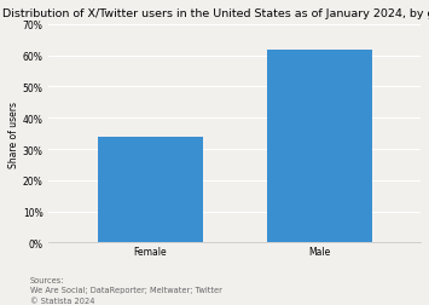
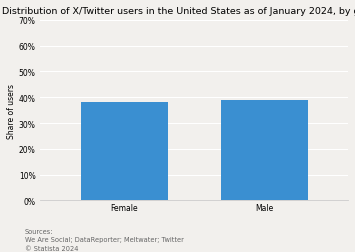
Female: 34% -> 38%
Male: 62% -> 39%
